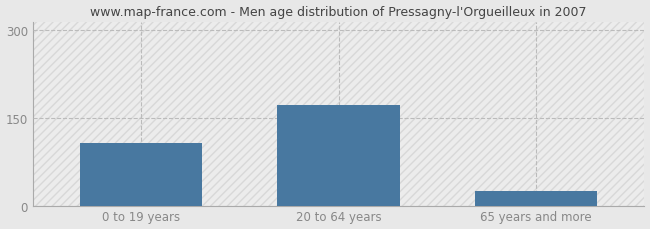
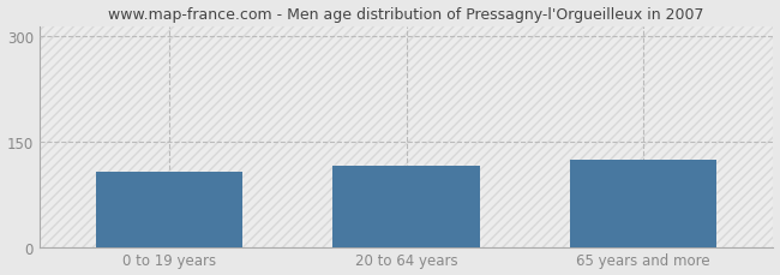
20 to 64 years: 172 -> 116
65 years and more: 25 -> 124
